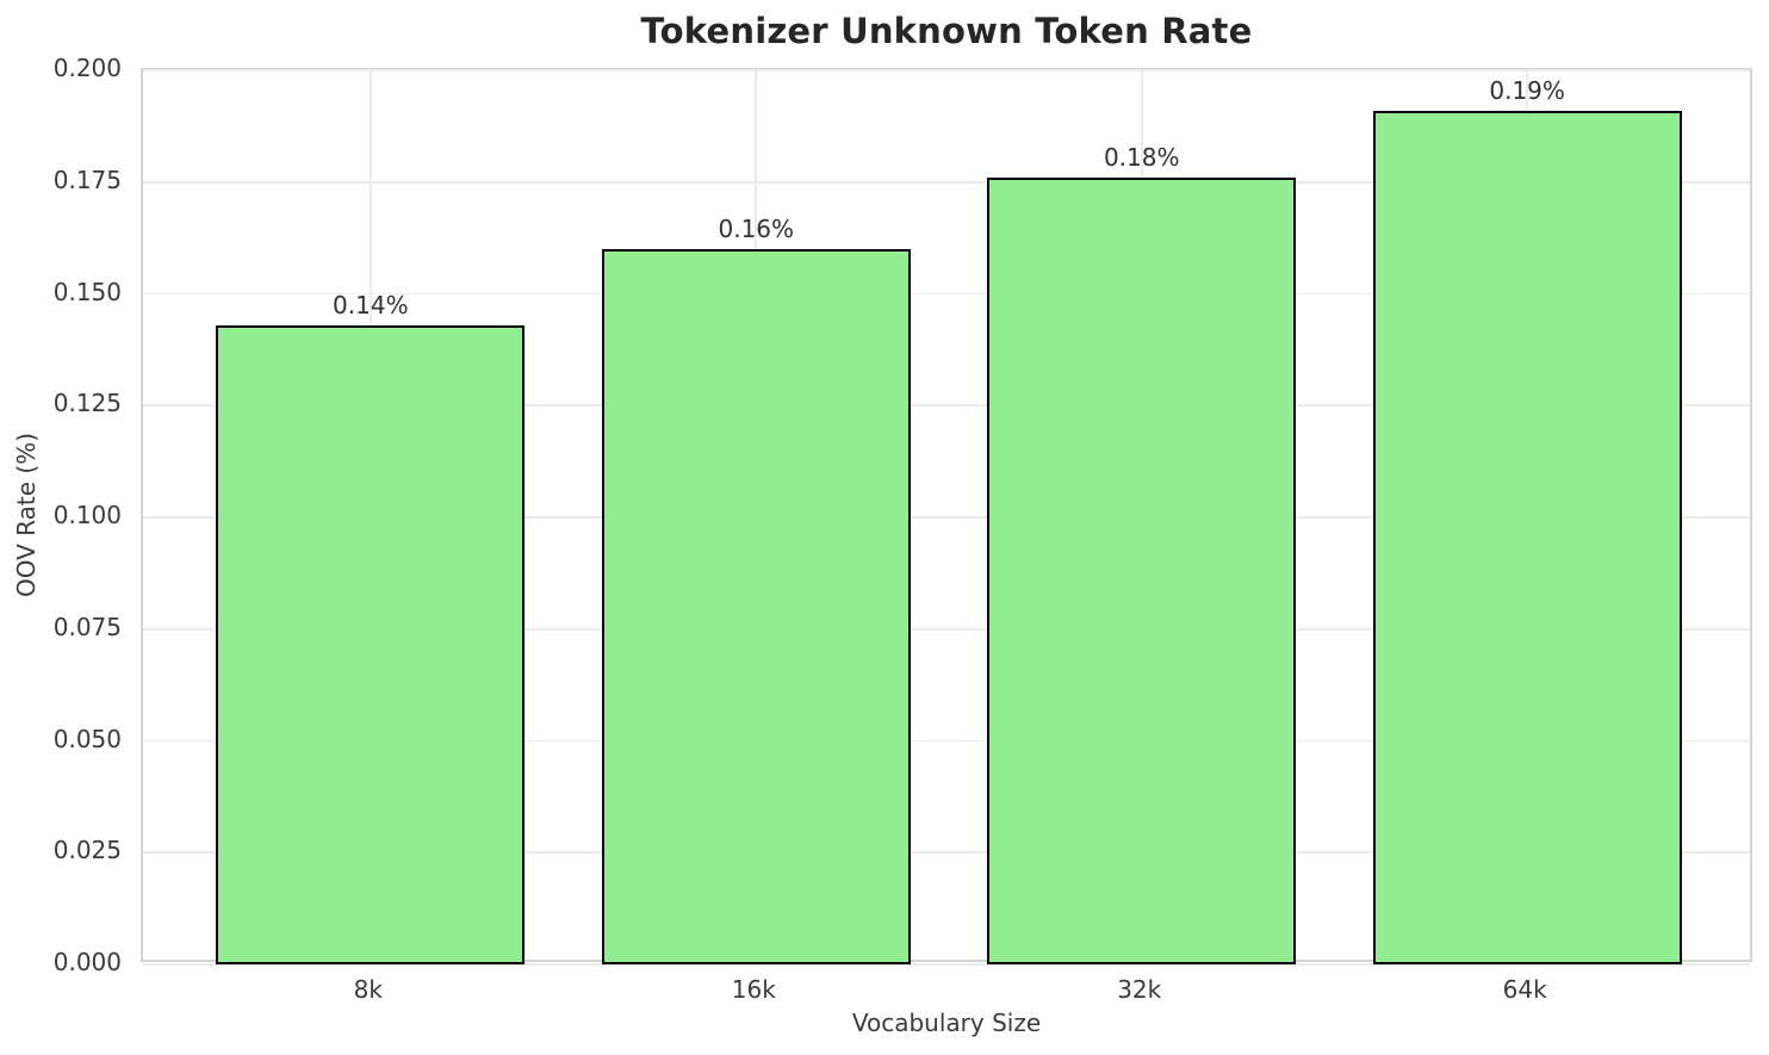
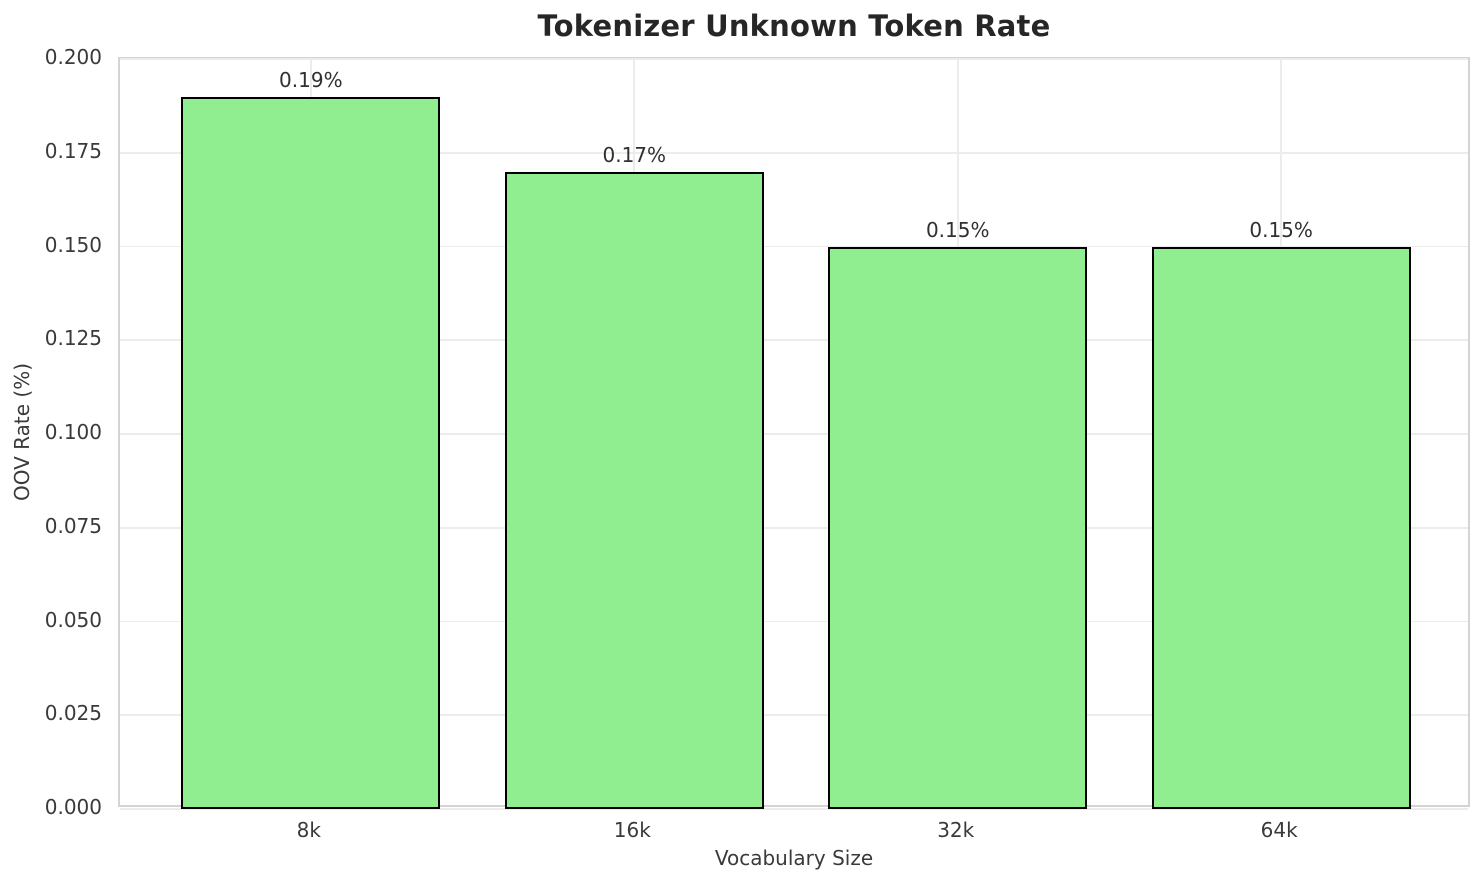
8k: 0.14% -> 0.19%
16k: 0.16% -> 0.17%
32k: 0.18% -> 0.15%
64k: 0.19% -> 0.15%
